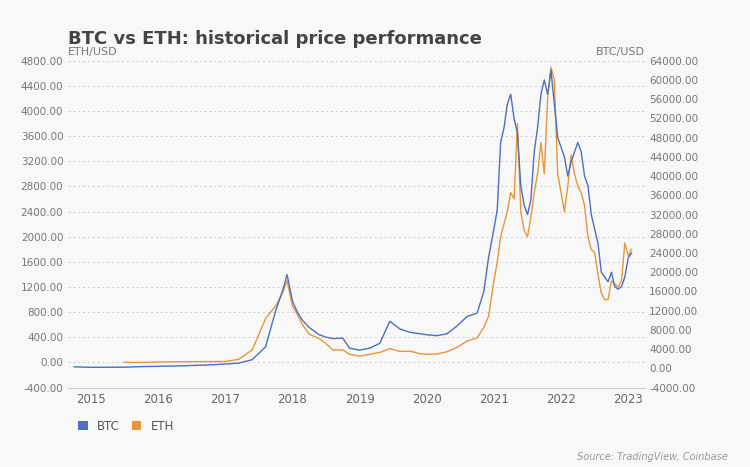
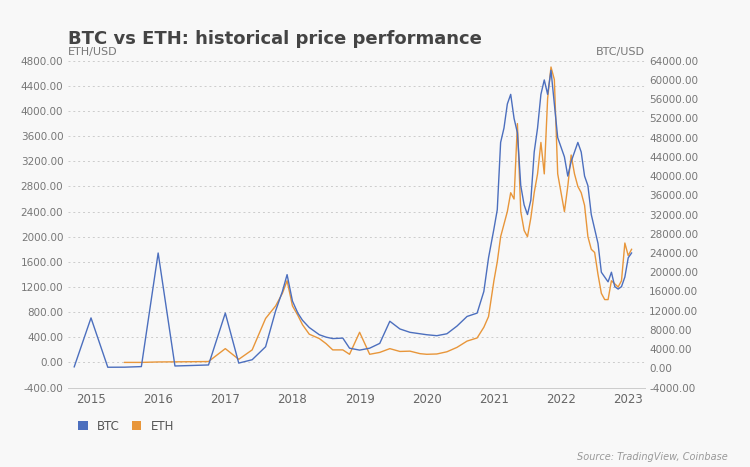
BTC/2015: 200 -> 10500
BTC/2016: 400 -> 24000
BTC/2017: 900 -> 11500
ETH/2017: 20 -> 220
ETH/2019: 100 -> 480
